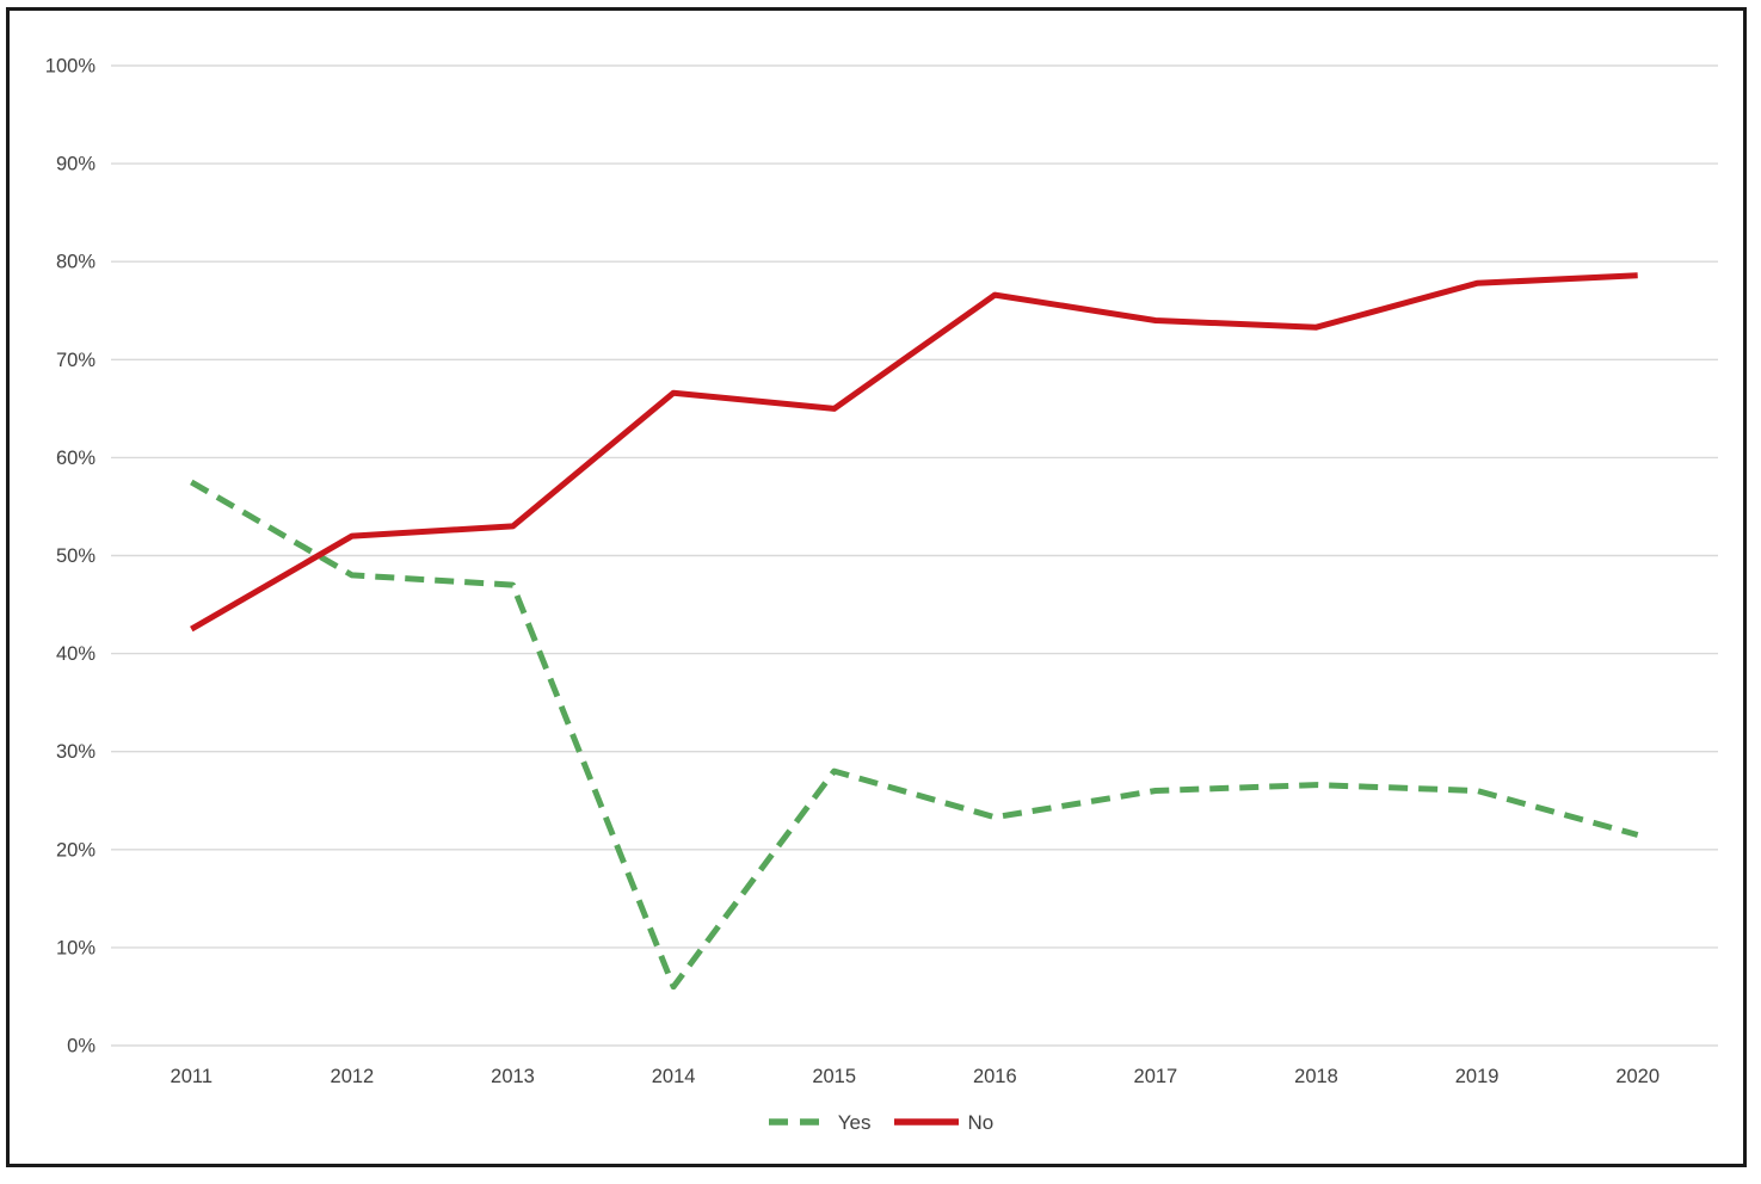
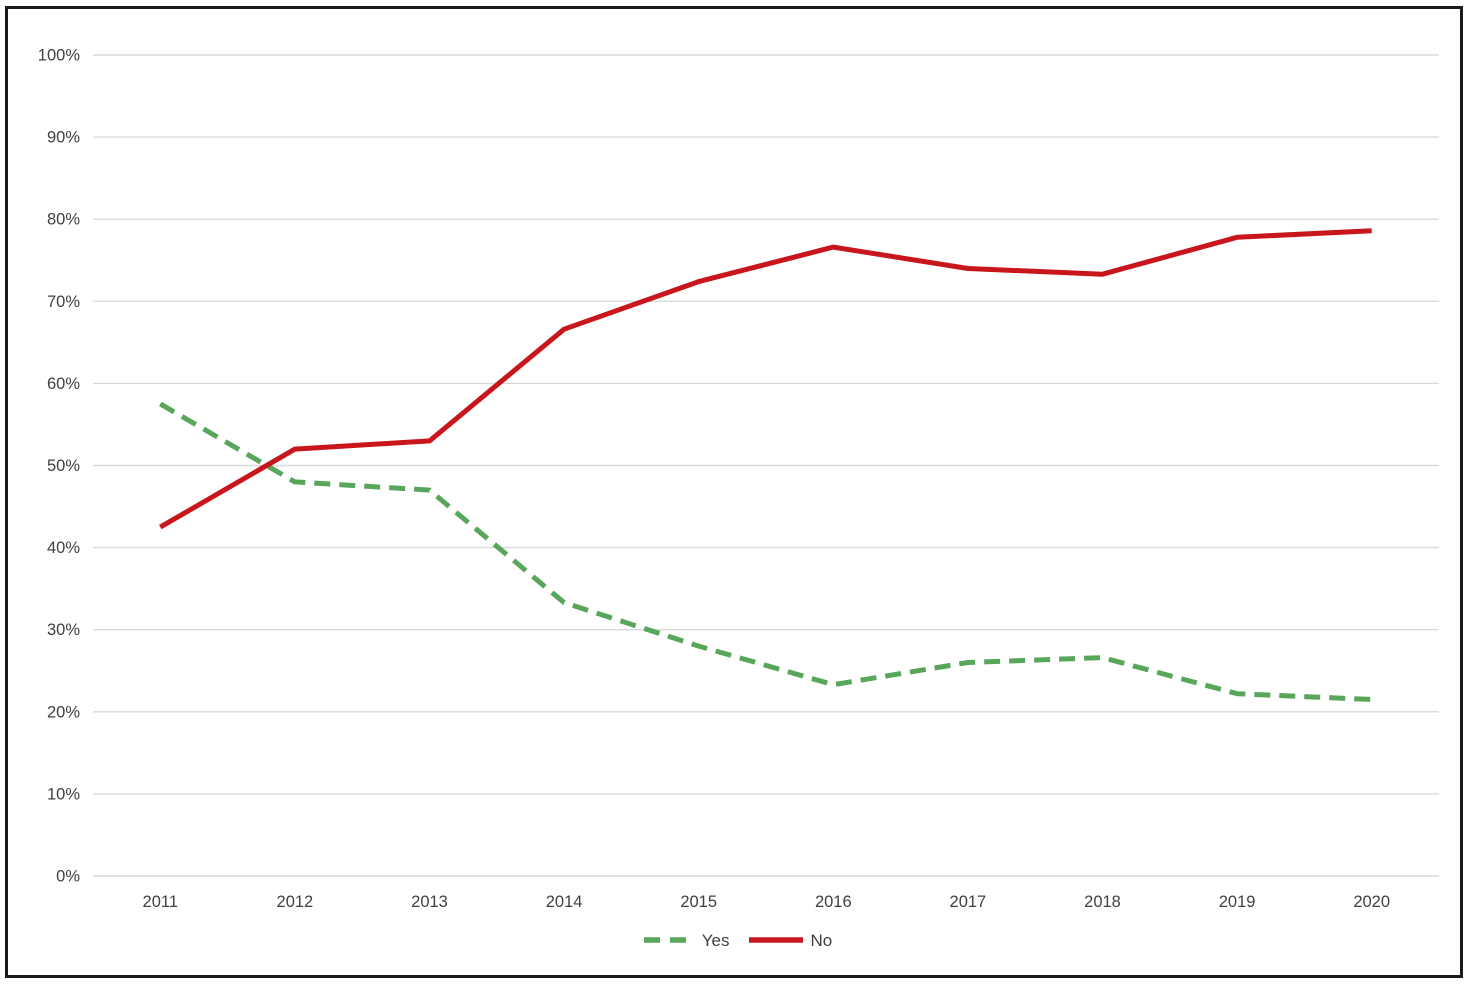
Yes/2014: 6% -> 33%
No/2015: 65% -> 72%
Yes/2019: 26% -> 22%
